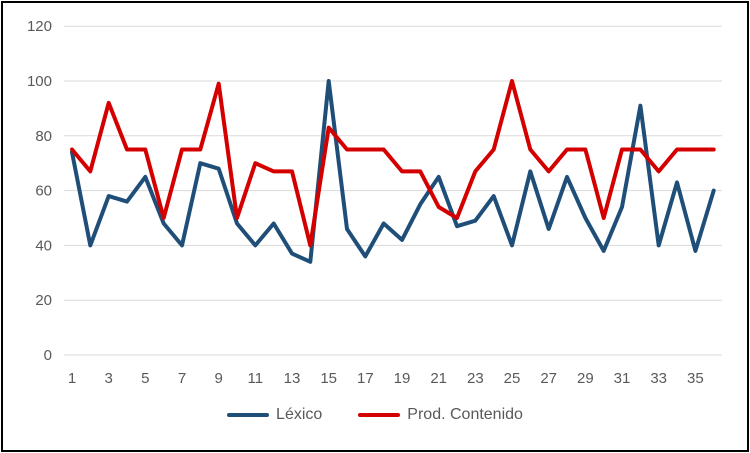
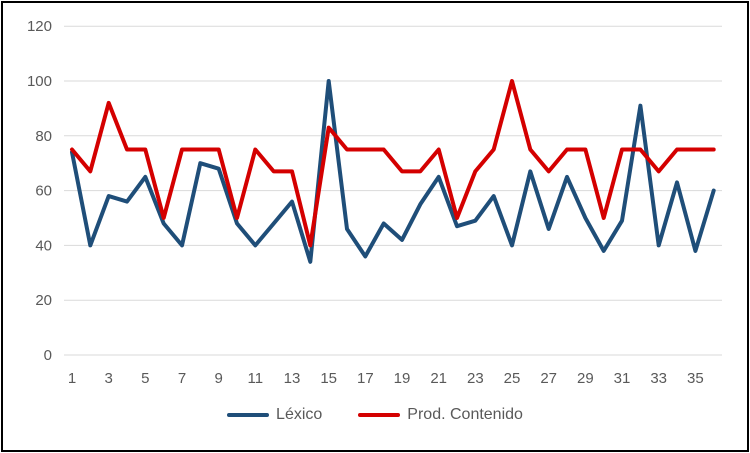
Prod. Contenido/9: 99 -> 75
Prod. Contenido/11: 70 -> 75
Léxico/13: 37 -> 56
Prod. Contenido/21: 54 -> 75
Léxico/31: 54 -> 49
